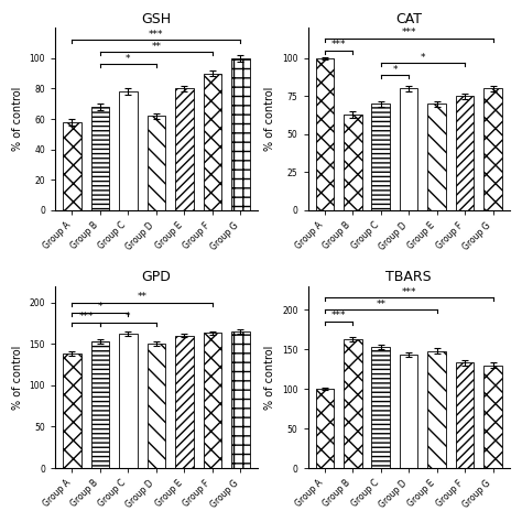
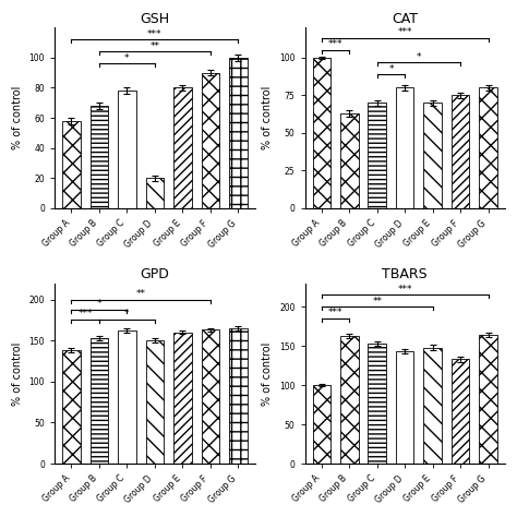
GSH/Group D: 62 -> 20
TBARS/Group G: 130 -> 164
